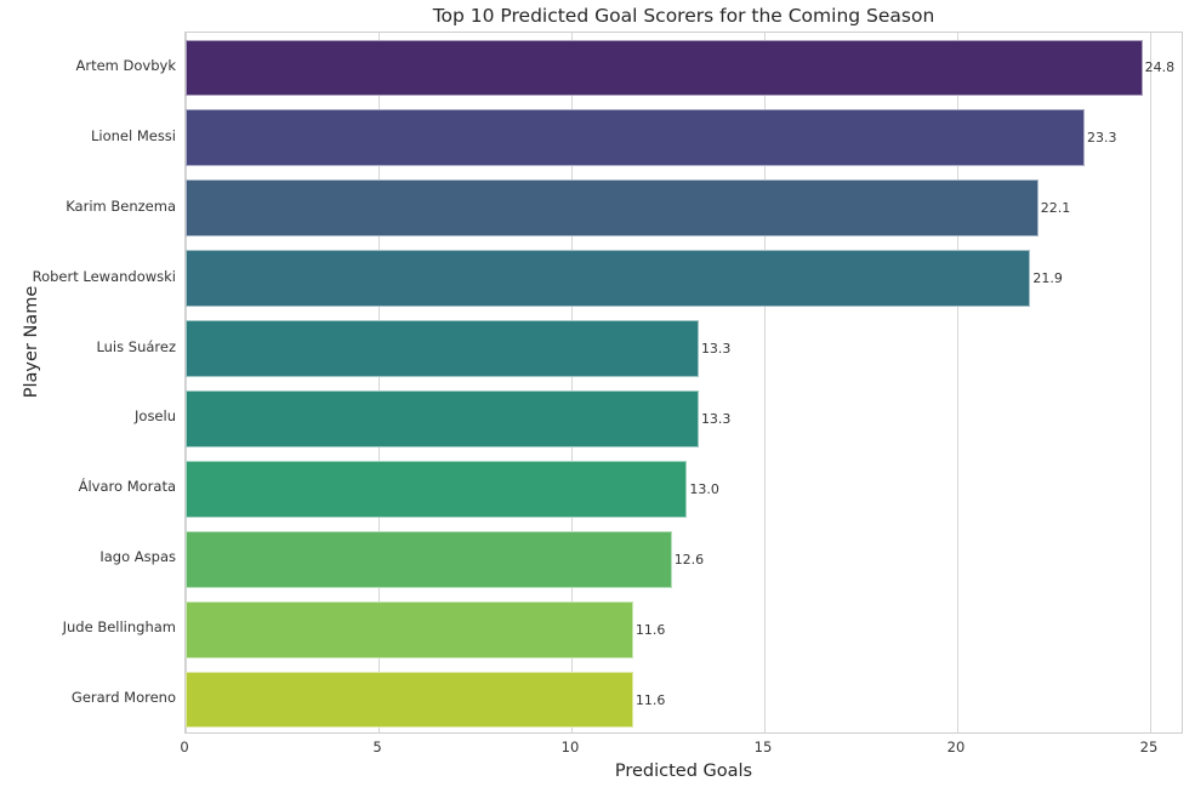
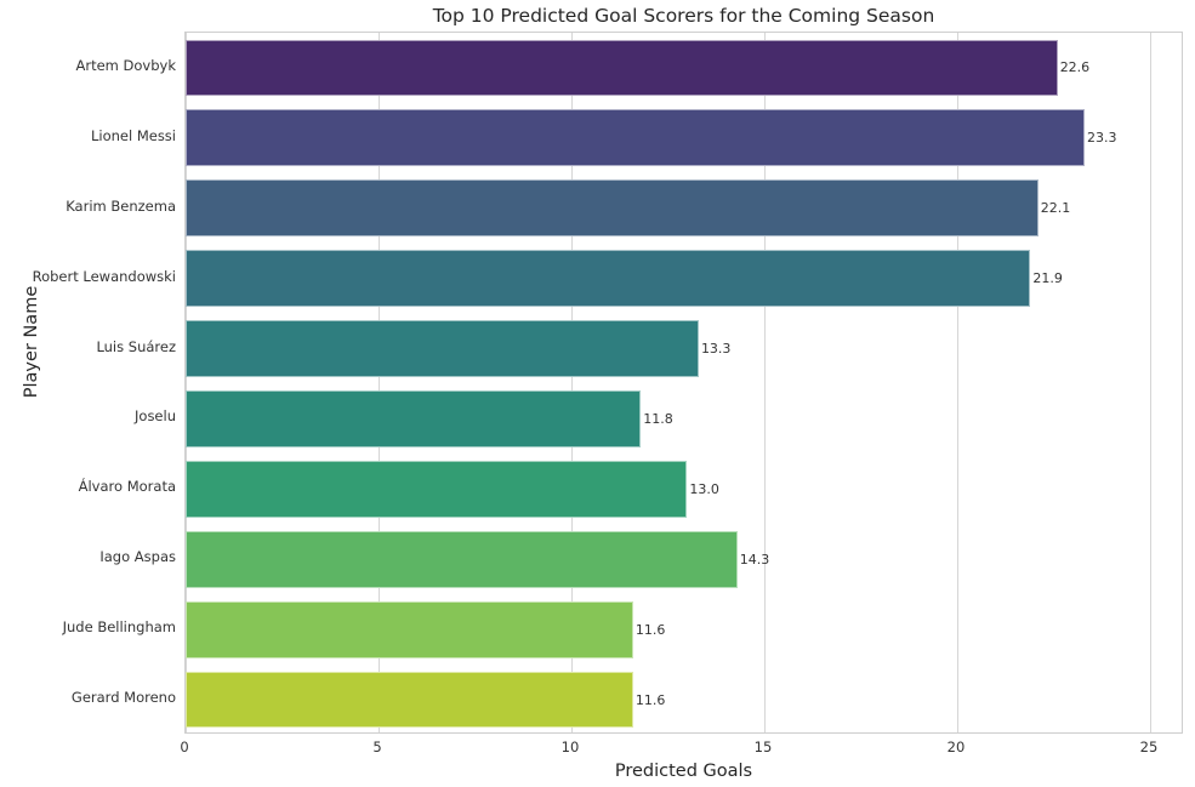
Artem Dovbyk: 24.8 -> 22.6
Joselu: 13.3 -> 11.8
Iago Aspas: 12.6 -> 14.3
